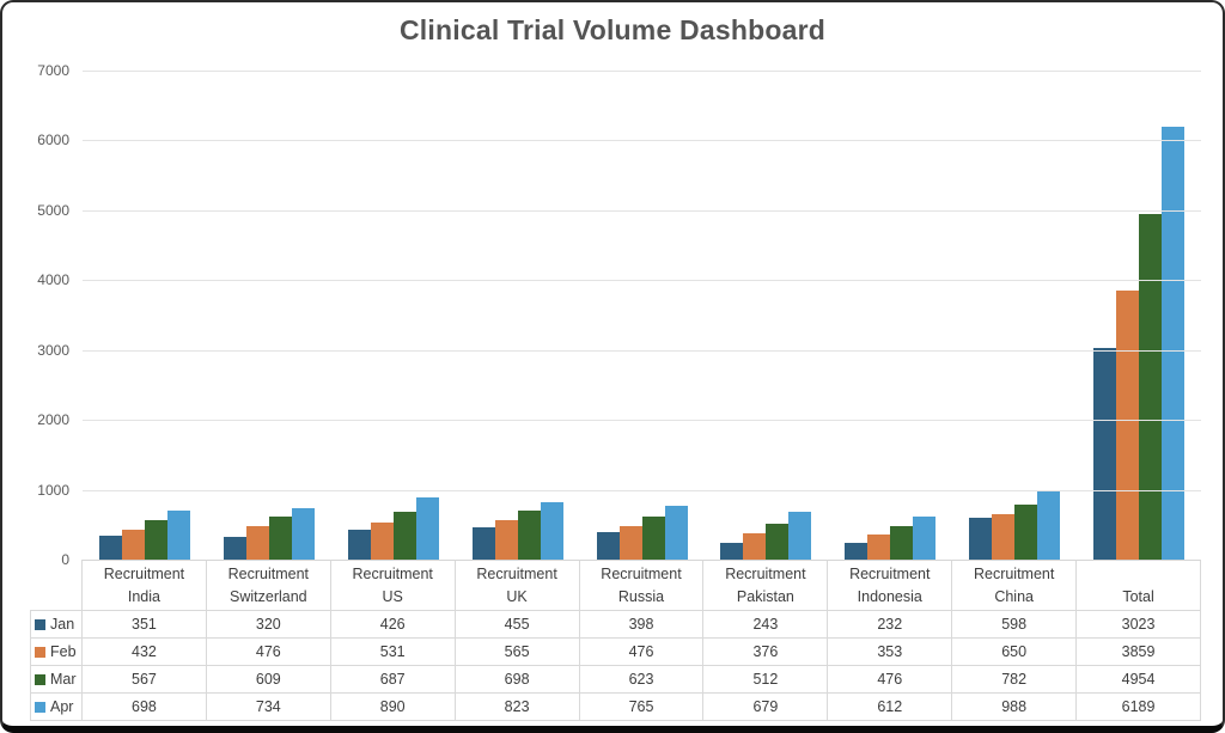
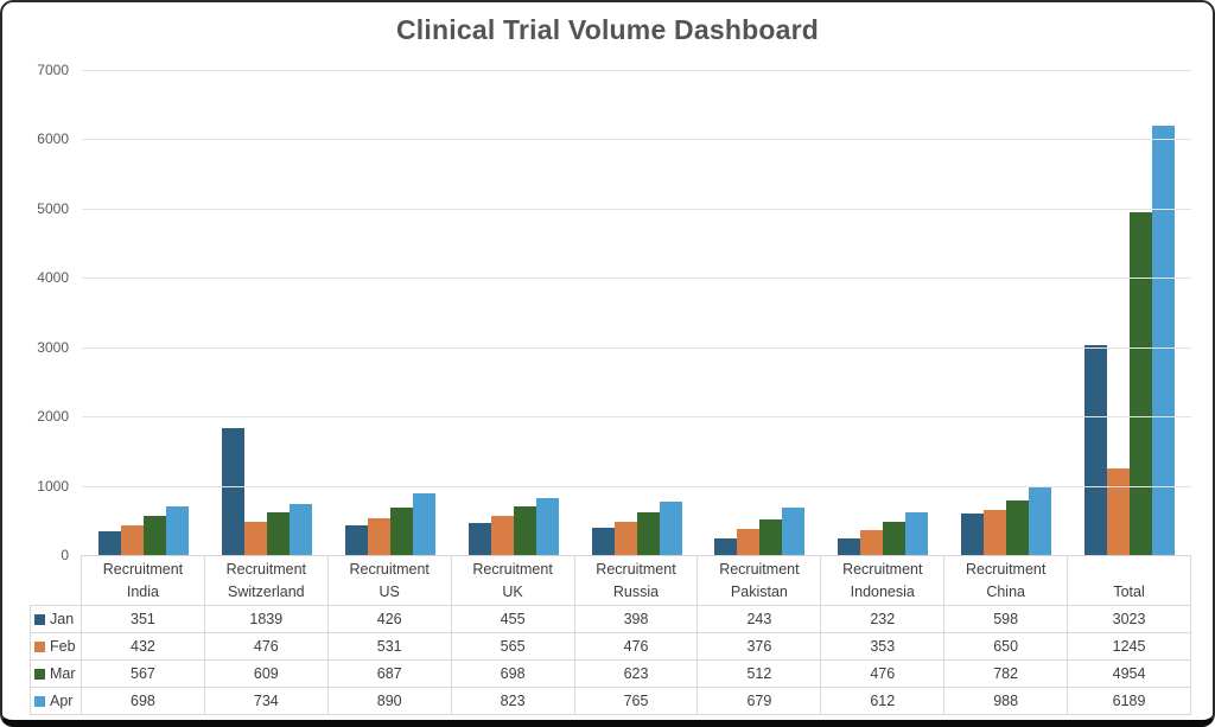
Jan/Recruitment Switzerland: 320 -> 1839
Feb/Total: 3859 -> 1245
